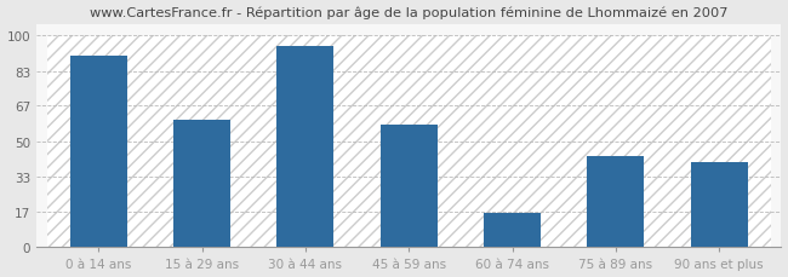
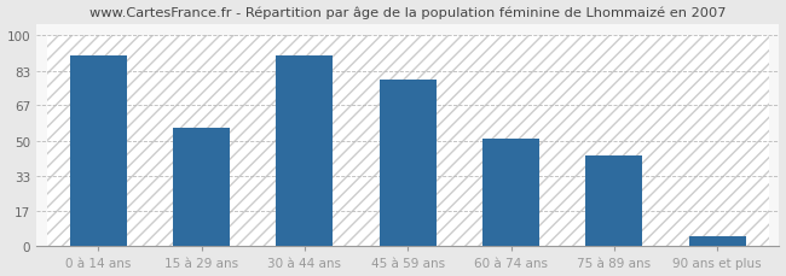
15 à 29 ans: 60 -> 56
30 à 44 ans: 95 -> 90
45 à 59 ans: 58 -> 79
60 à 74 ans: 16 -> 51
90 ans et plus: 40 -> 5
